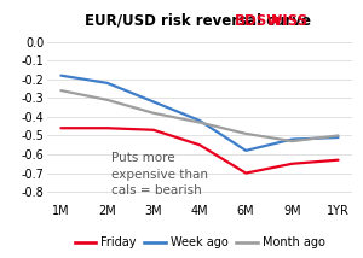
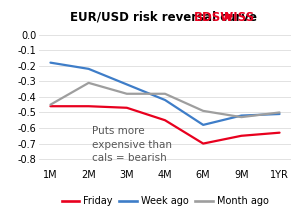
Month ago/1M: -0.26 -> -0.45
Month ago/4M: -0.43 -> -0.38
